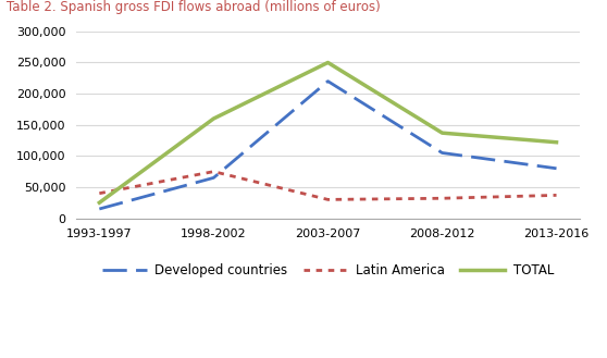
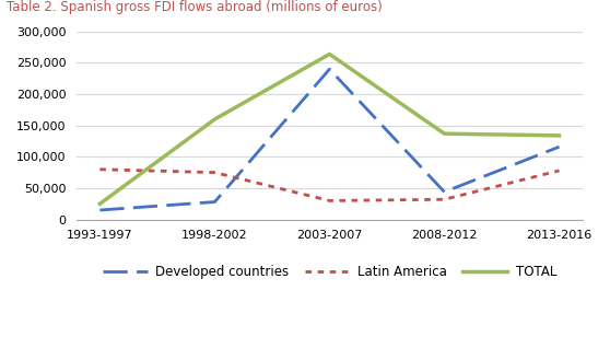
Latin America/1993-1997: 40,000 -> 80,000
Developed countries/1998-2002: 65,000 -> 28,000
Developed countries/2003-2007: 220,000 -> 240,000
TOTAL/2003-2007: 250,000 -> 264,000
Developed countries/2008-2012: 105,000 -> 44,000
Developed countries/2013-2016: 80,000 -> 116,000
Latin America/2013-2016: 37,000 -> 78,000
TOTAL/2013-2016: 122,000 -> 134,000
